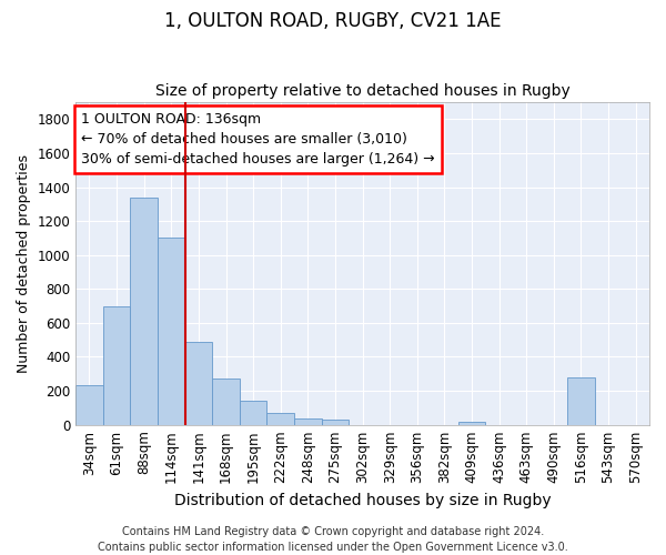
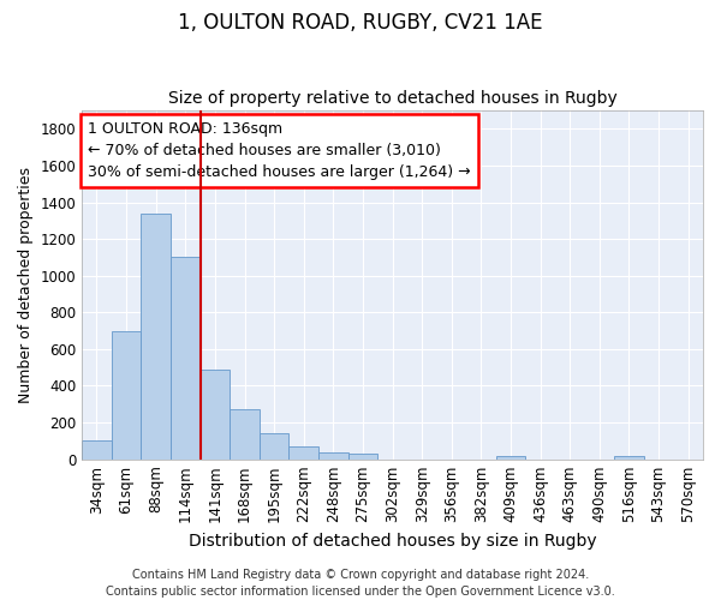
34sqm: 230 -> 100
516sqm: 280 -> 20
